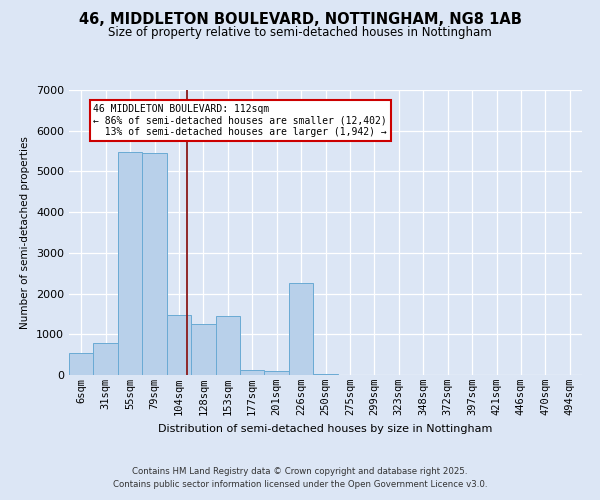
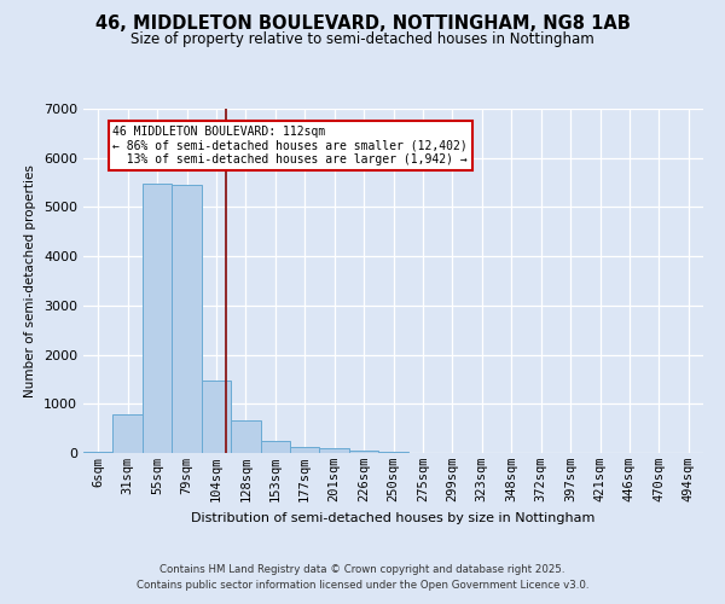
6sqm: 550 -> 30
128sqm: 1250 -> 660
153sqm: 1450 -> 250
226sqm: 2250 -> 50
